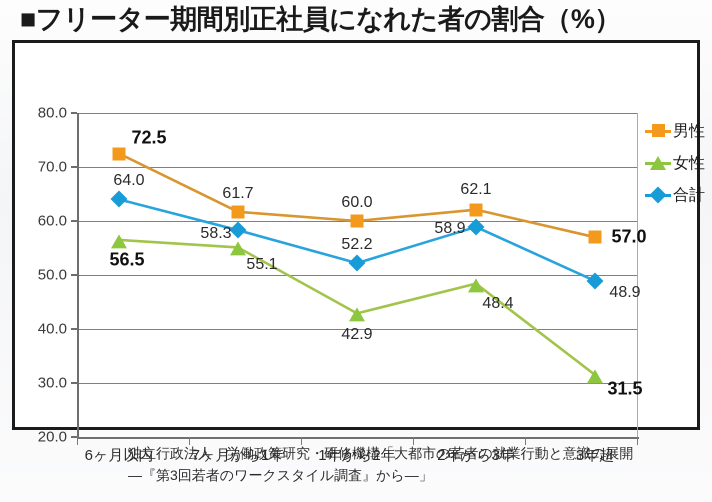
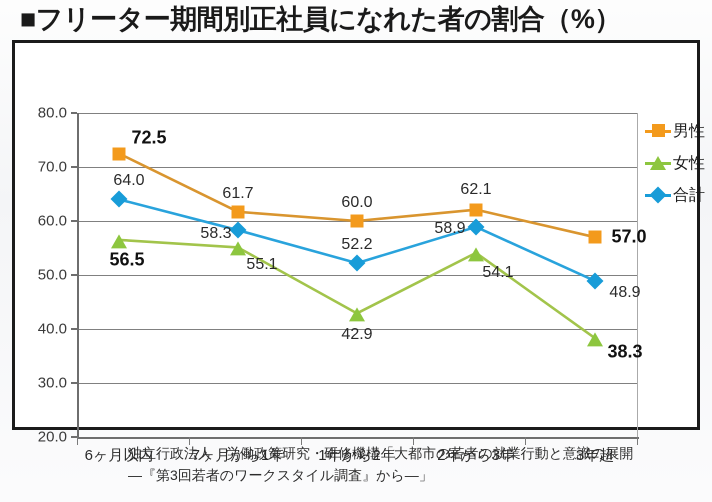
女性/2年から3年: 48.4 -> 54.1
女性/3年超: 31.5 -> 38.3
